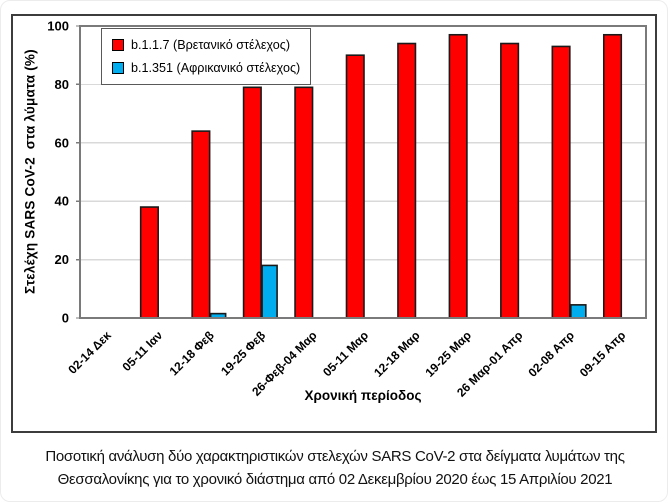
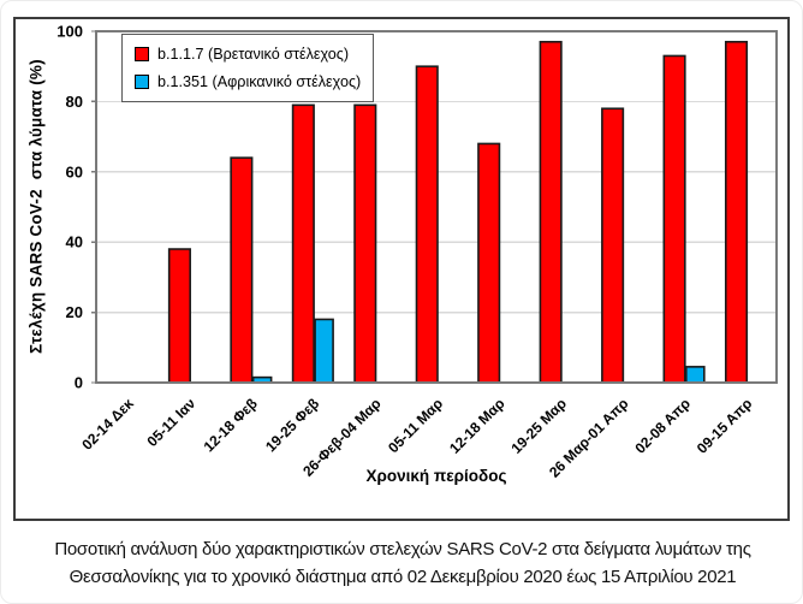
b.1.1.7 (Βρετανικό στέλεχος)/12-18 Μαρ: 94 -> 68
b.1.1.7 (Βρετανικό στέλεχος)/26 Μαρ-01 Απρ: 94 -> 78
